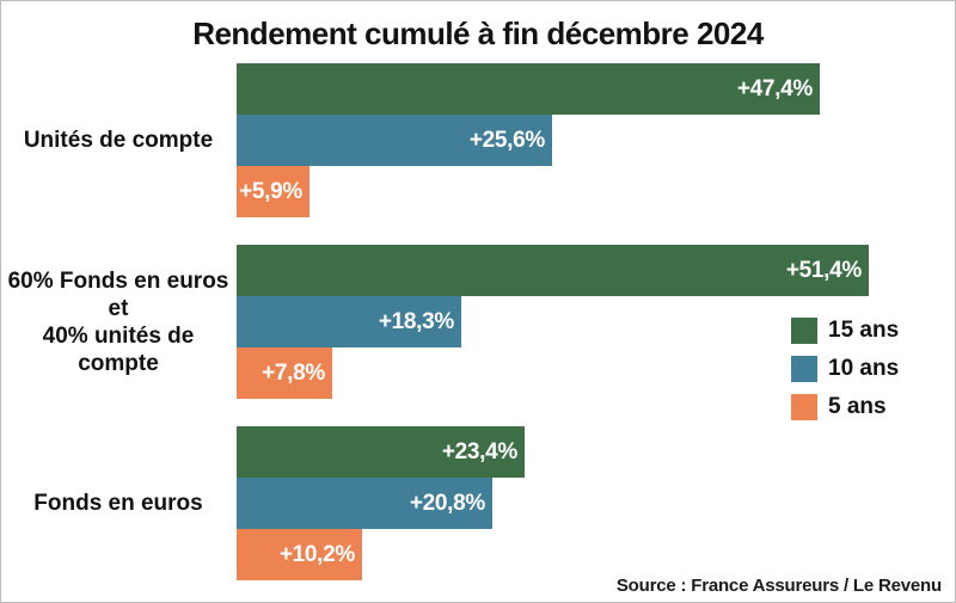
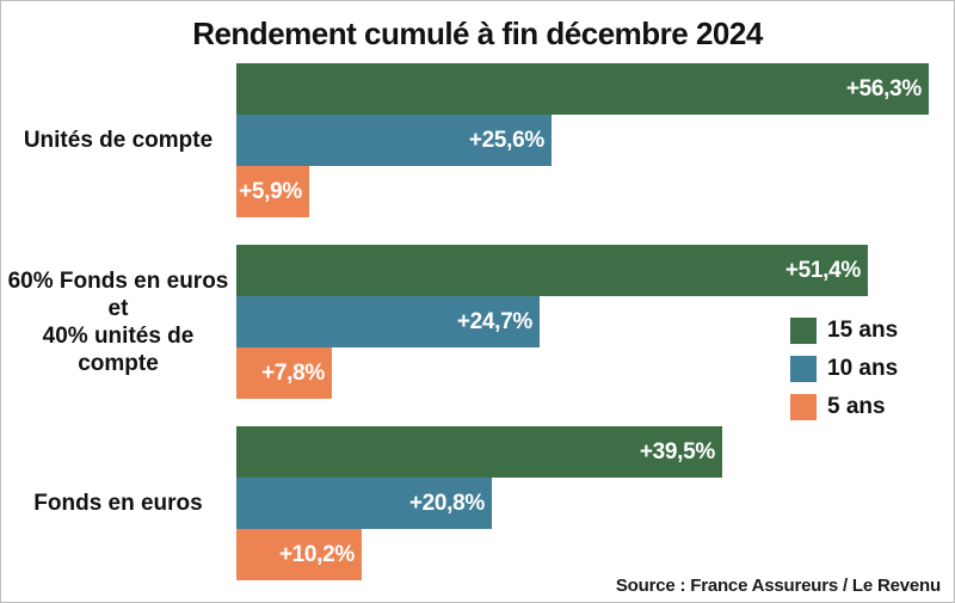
15 ans/Unités de compte: +47,4% -> +56,3%
10 ans/60% Fonds en euros et 40% unités de compte: +18,3% -> +24,7%
15 ans/Fonds en euros: +23,4% -> +39,5%
